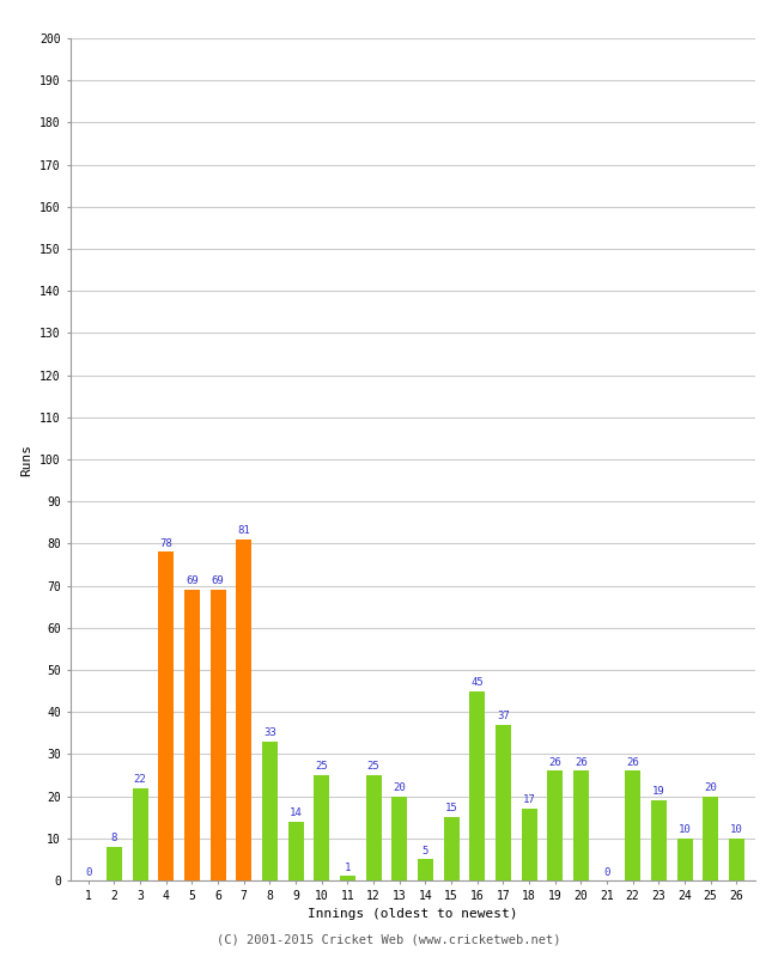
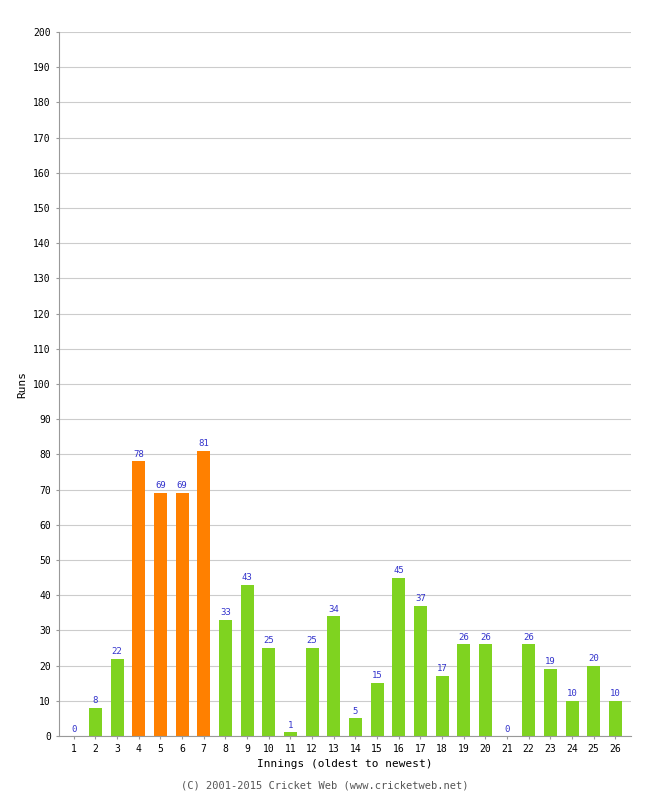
9: 14 -> 43
13: 20 -> 34
